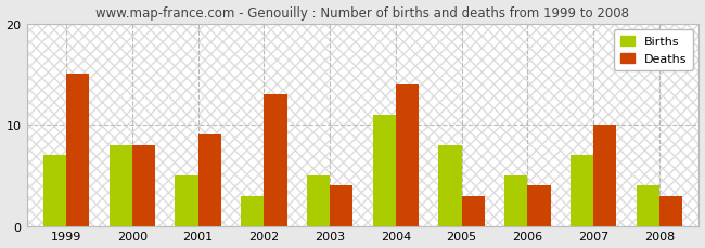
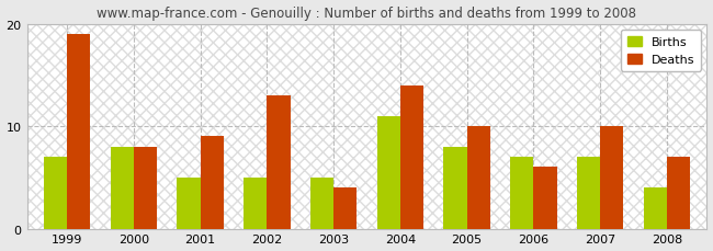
Deaths/1999: 15 -> 19
Births/2002: 3 -> 5
Deaths/2005: 3 -> 10
Births/2006: 5 -> 7
Deaths/2006: 4 -> 6
Deaths/2008: 3 -> 7
